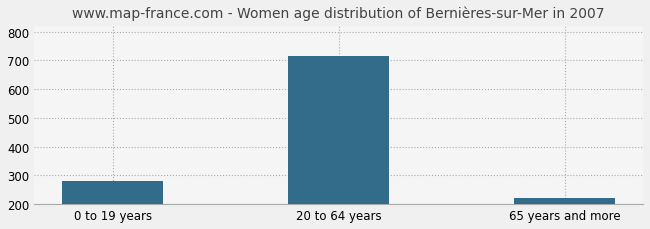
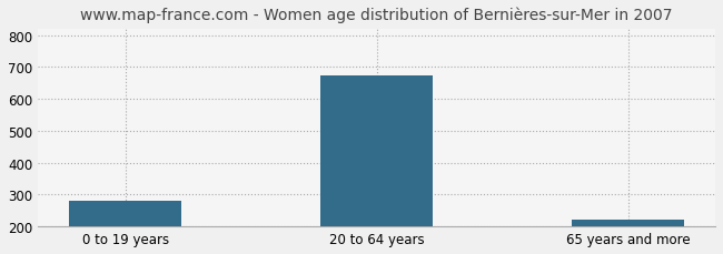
20 to 64 years: 715 -> 675
